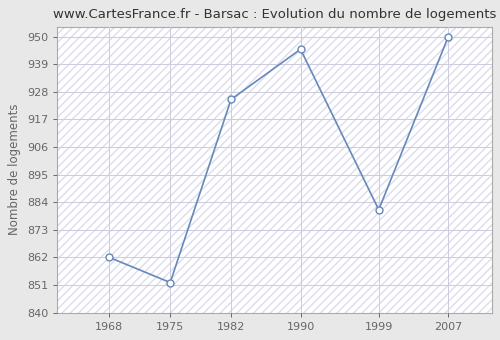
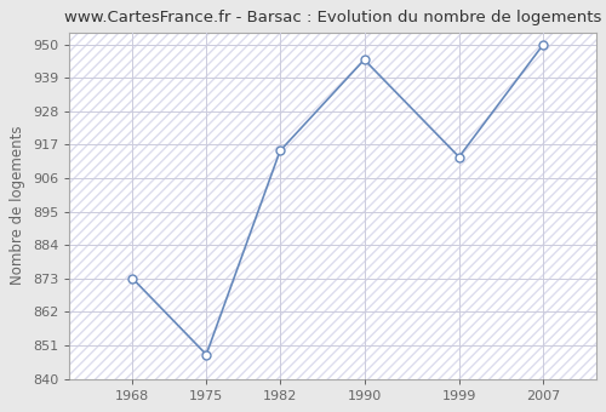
1968: 862 -> 873
1975: 852 -> 848
1982: 925 -> 915
1999: 881 -> 913
